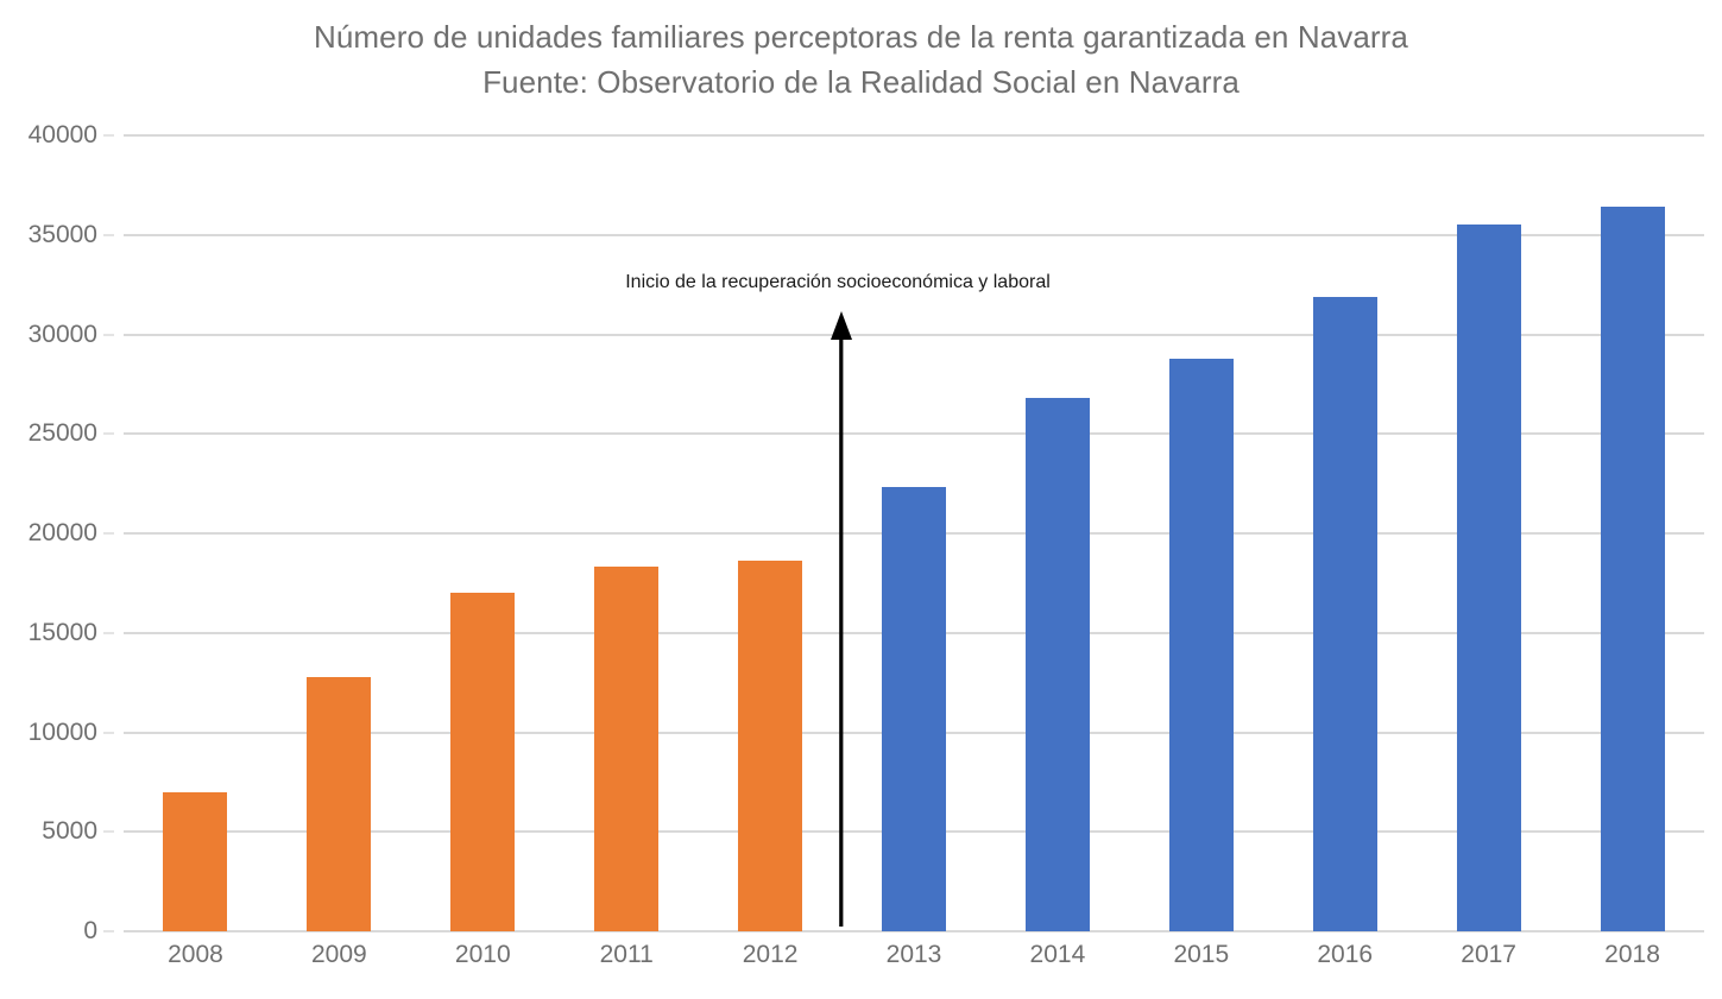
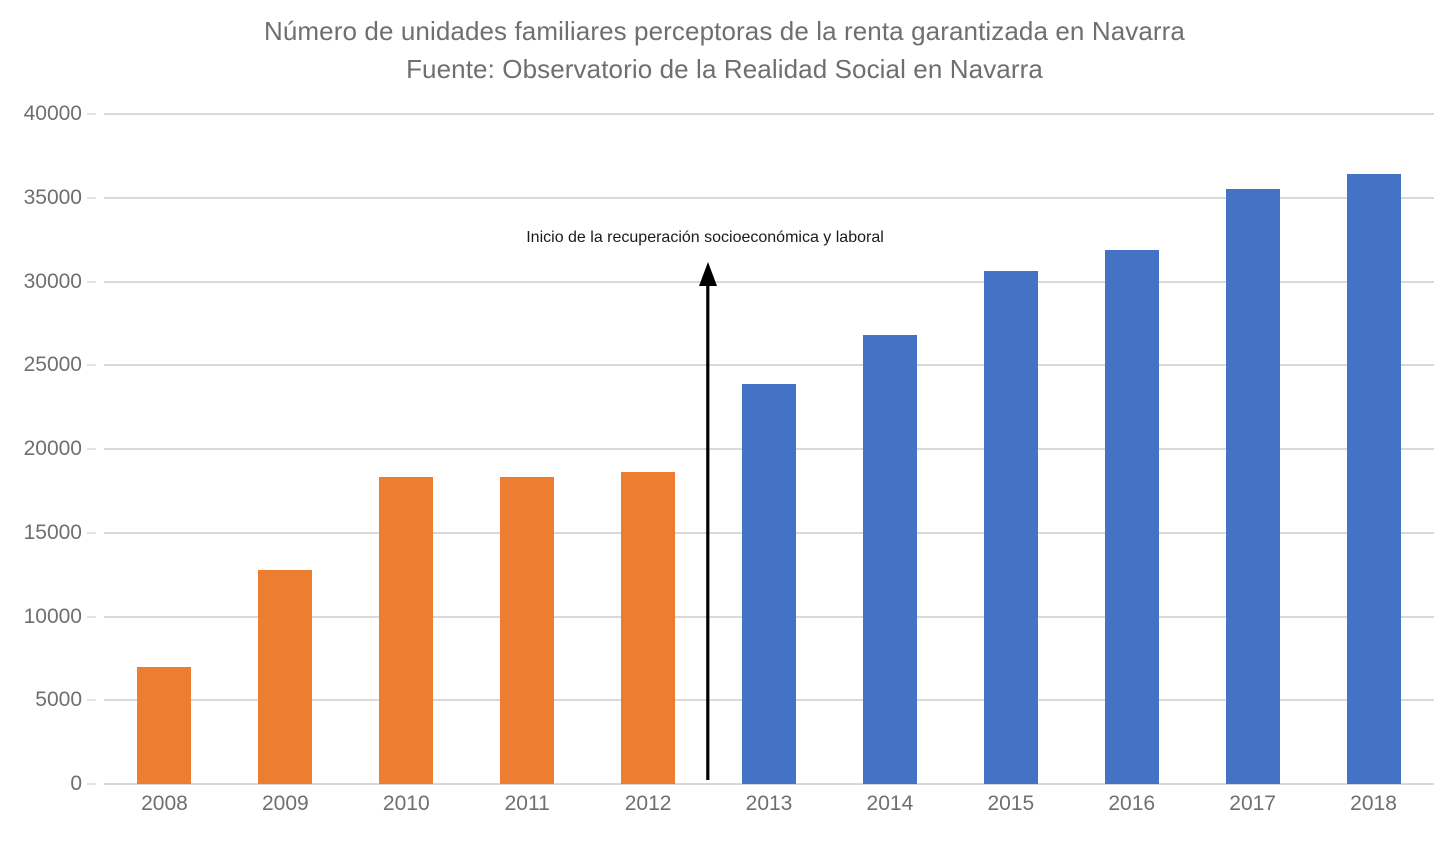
2010: 17000 -> 18300
2013: 22300 -> 23900
2015: 28800 -> 30600
